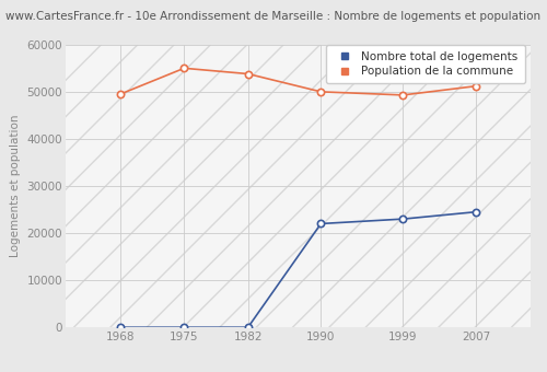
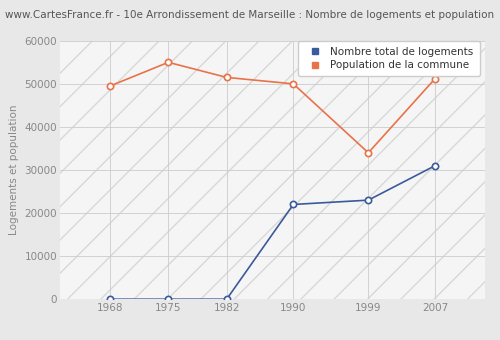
Population de la commune/1982: 53800 -> 51500
Population de la commune/1999: 49300 -> 34000
Nombre total de logements/2007: 24500 -> 31000
